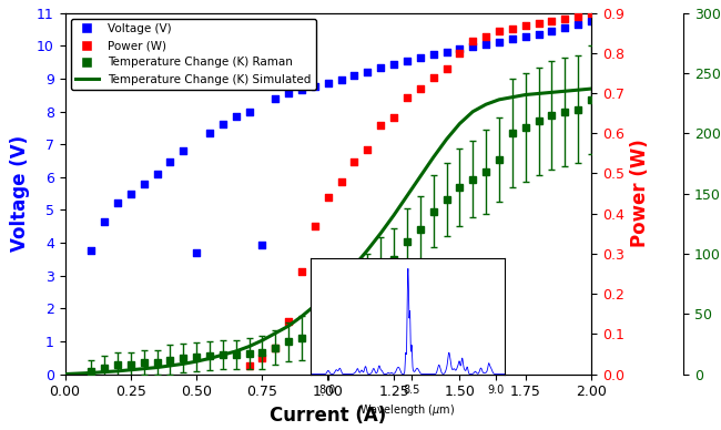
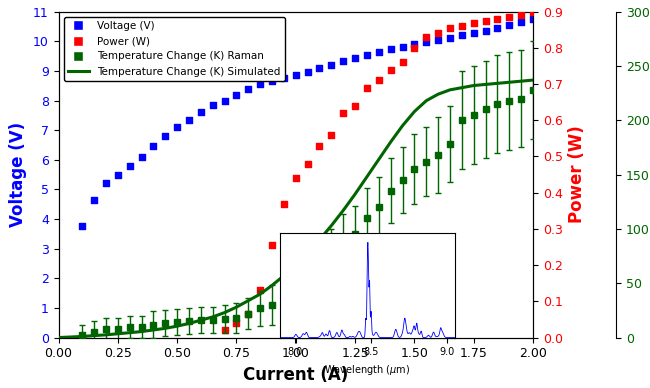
Voltage (V)/0.50: 3.70 -> 7.10
Voltage (V)/0.75: 3.95 -> 8.20
